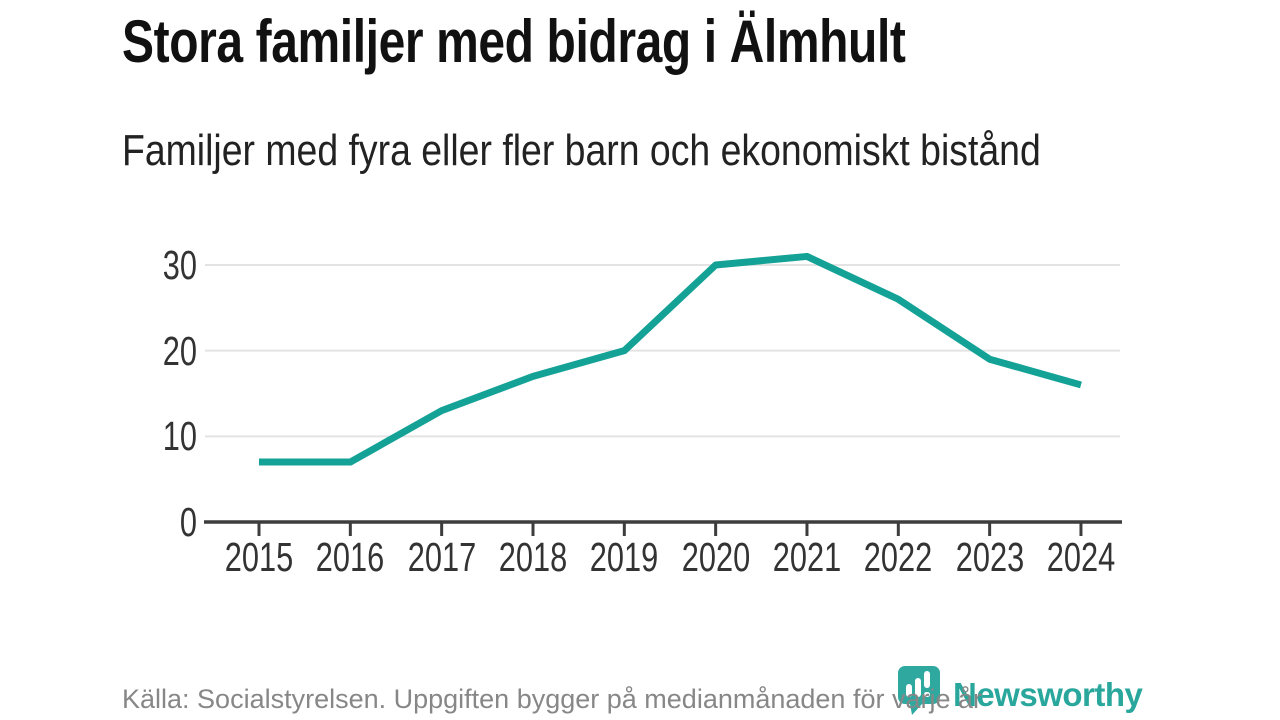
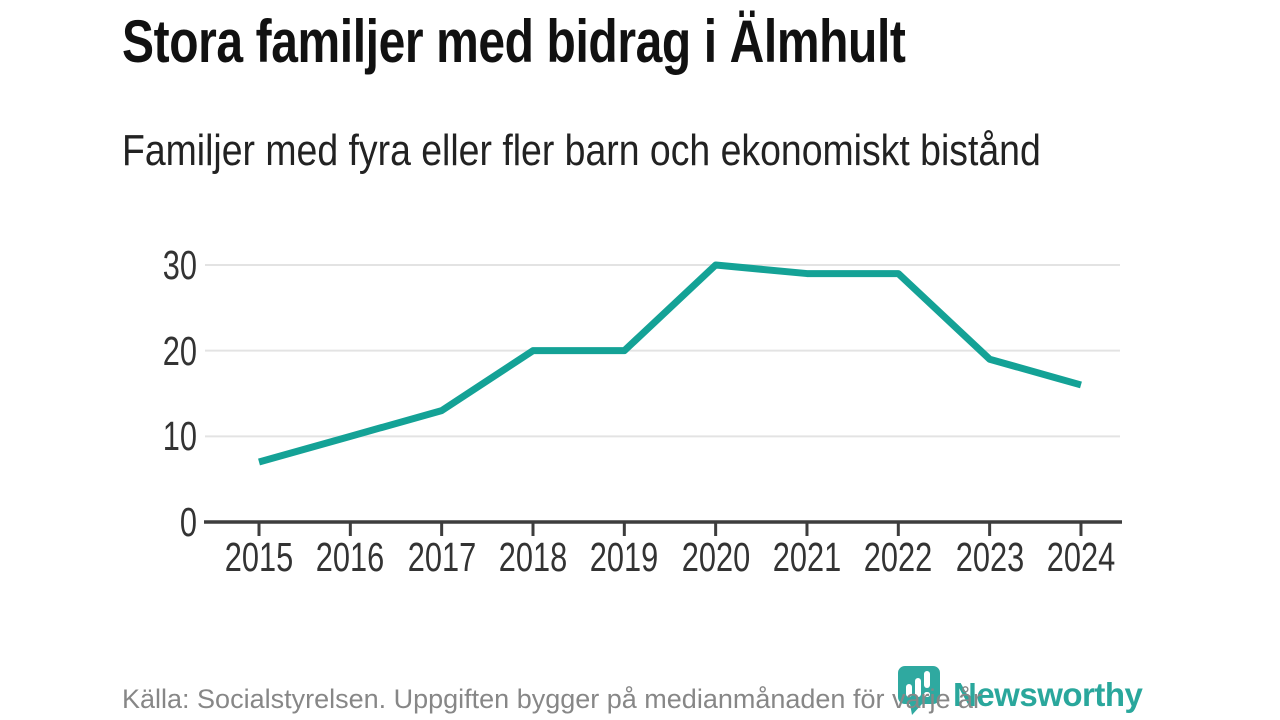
2016: 7 -> 10
2018: 17 -> 20
2021: 31 -> 29
2022: 26 -> 29
